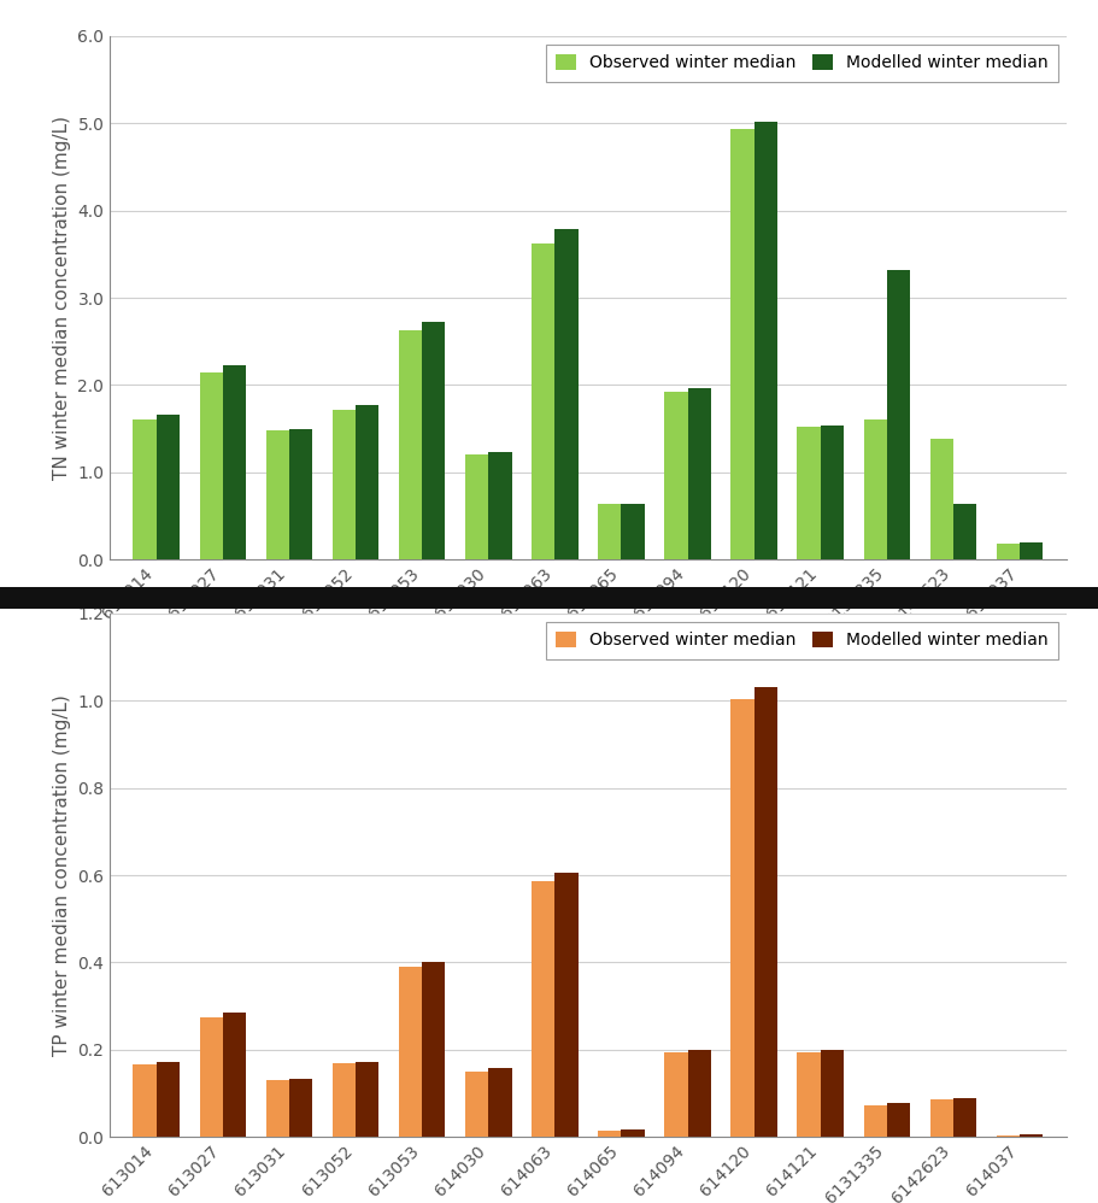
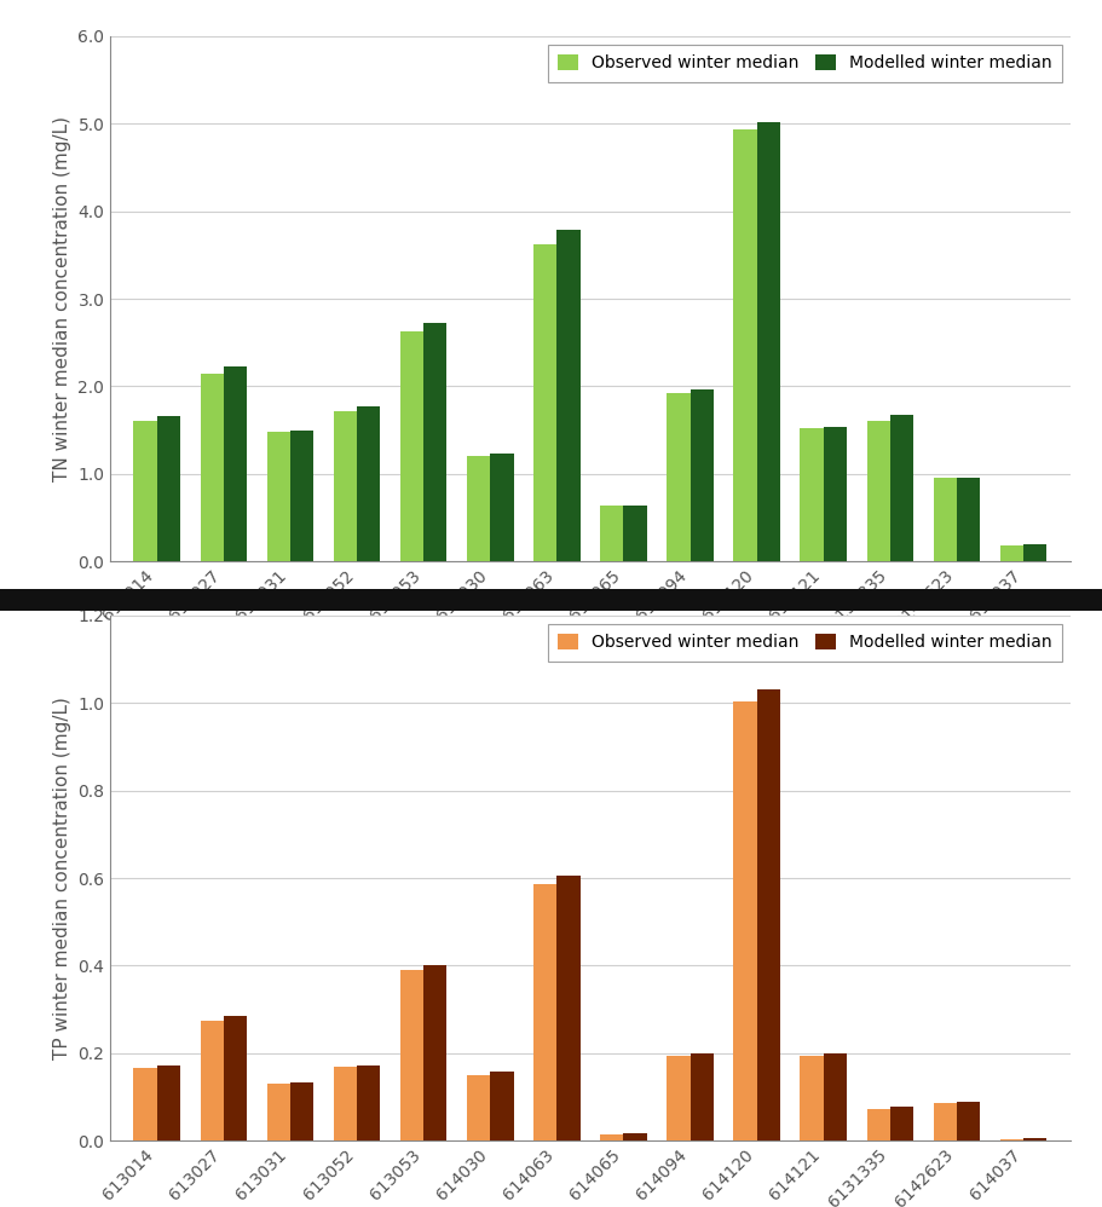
Modelled winter median/6131335: 3.32 -> 1.67
Observed winter median/6142623: 1.38 -> 0.95
Modelled winter median/6142623: 0.64 -> 0.96
